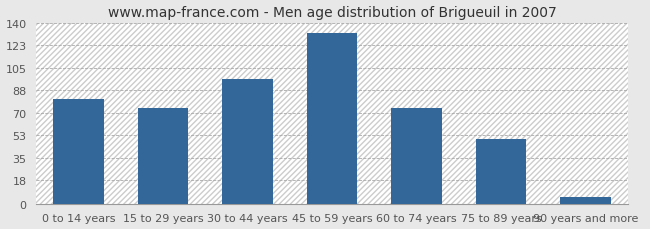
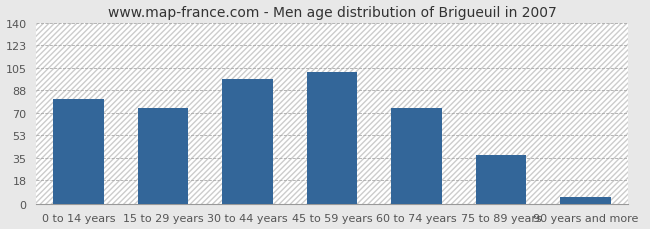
45 to 59 years: 132 -> 102
75 to 89 years: 50 -> 38
